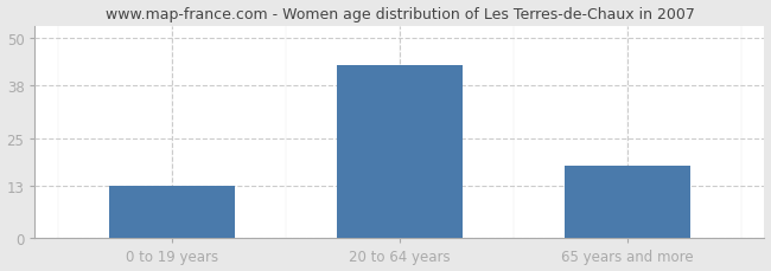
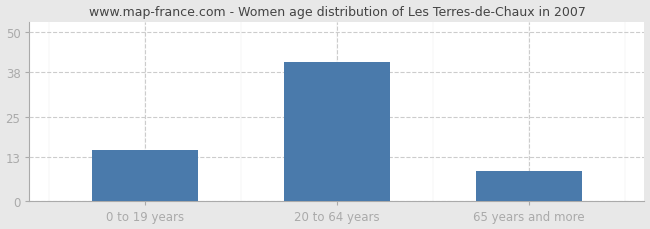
0 to 19 years: 13 -> 15
20 to 64 years: 43 -> 41
65 years and more: 18 -> 9
